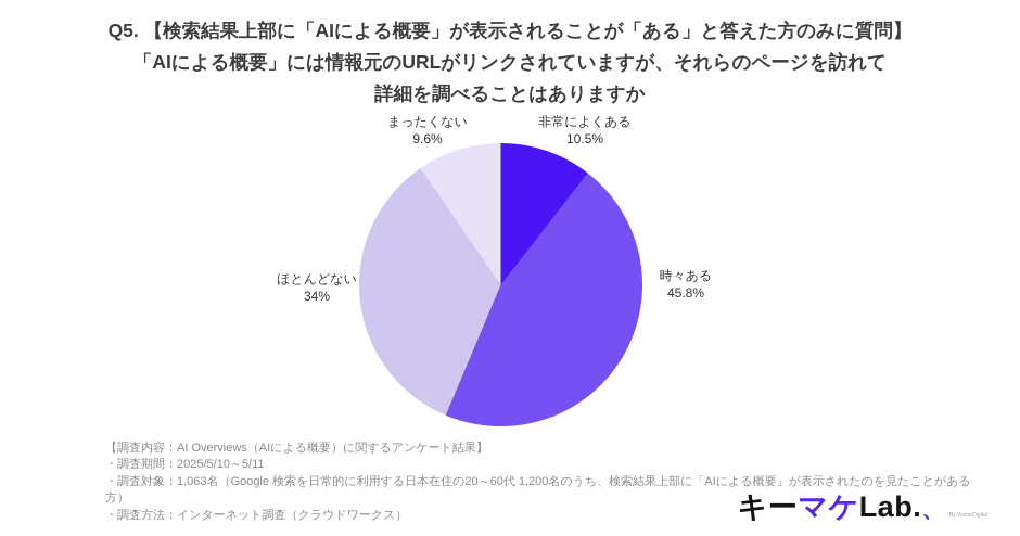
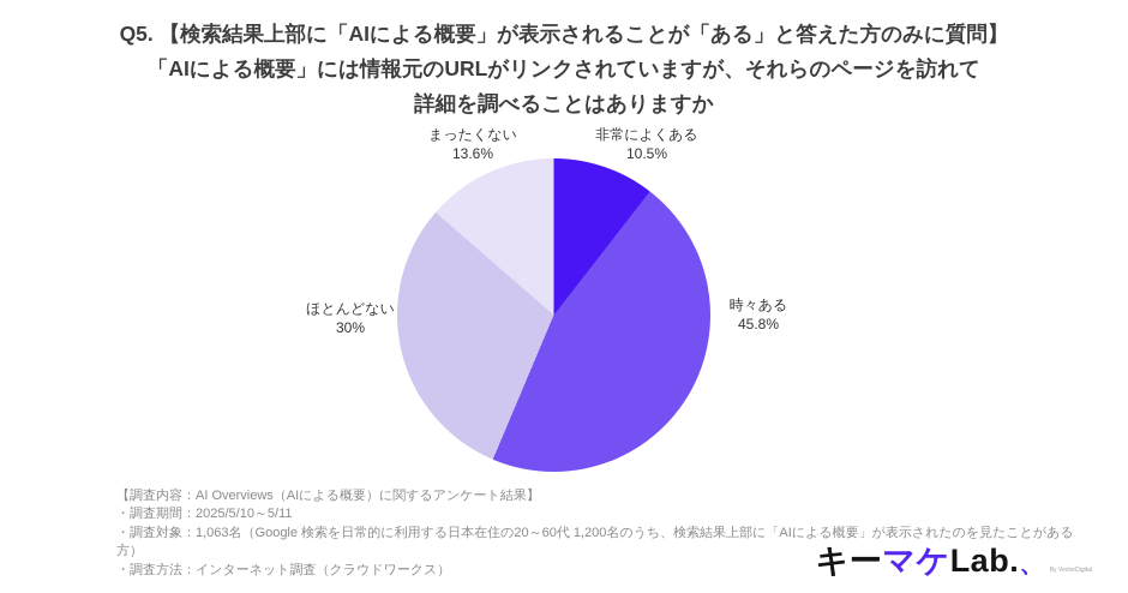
ほとんどない: 34% -> 30%
まったくない: 9.6% -> 13.6%
